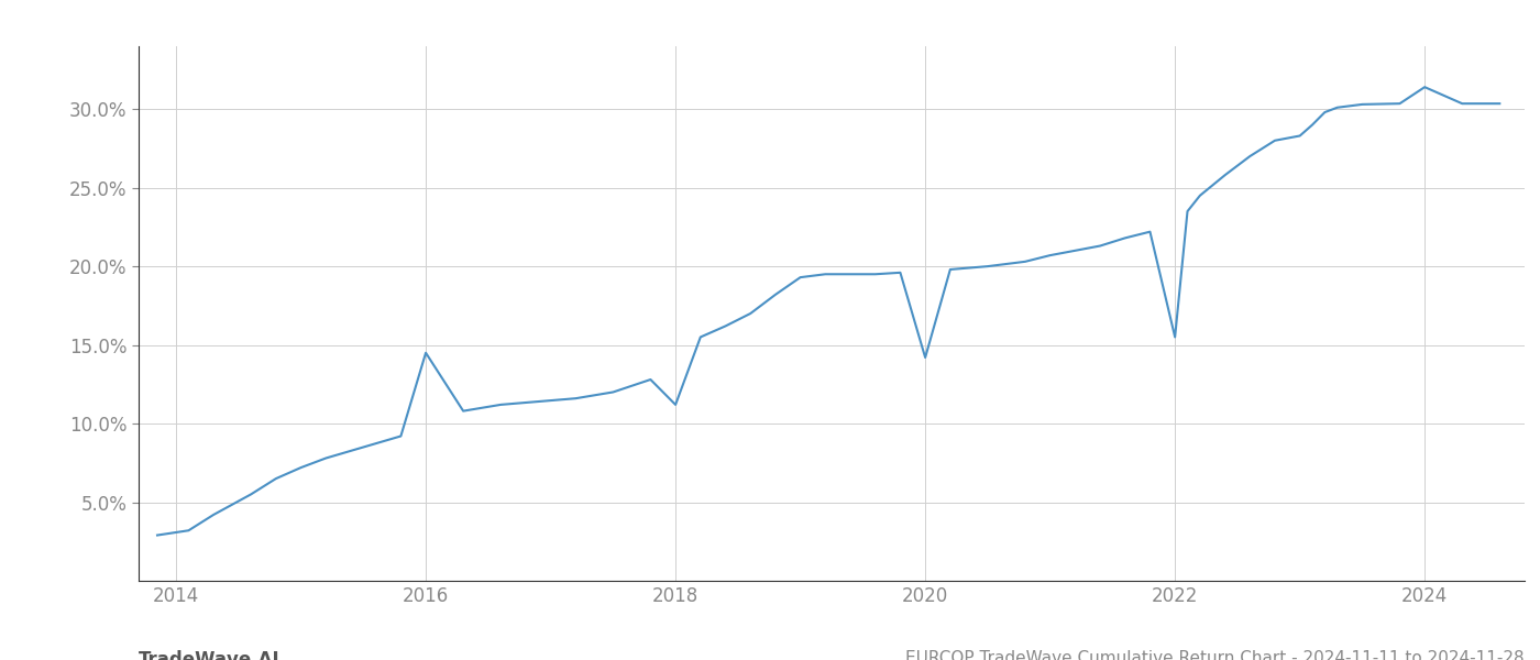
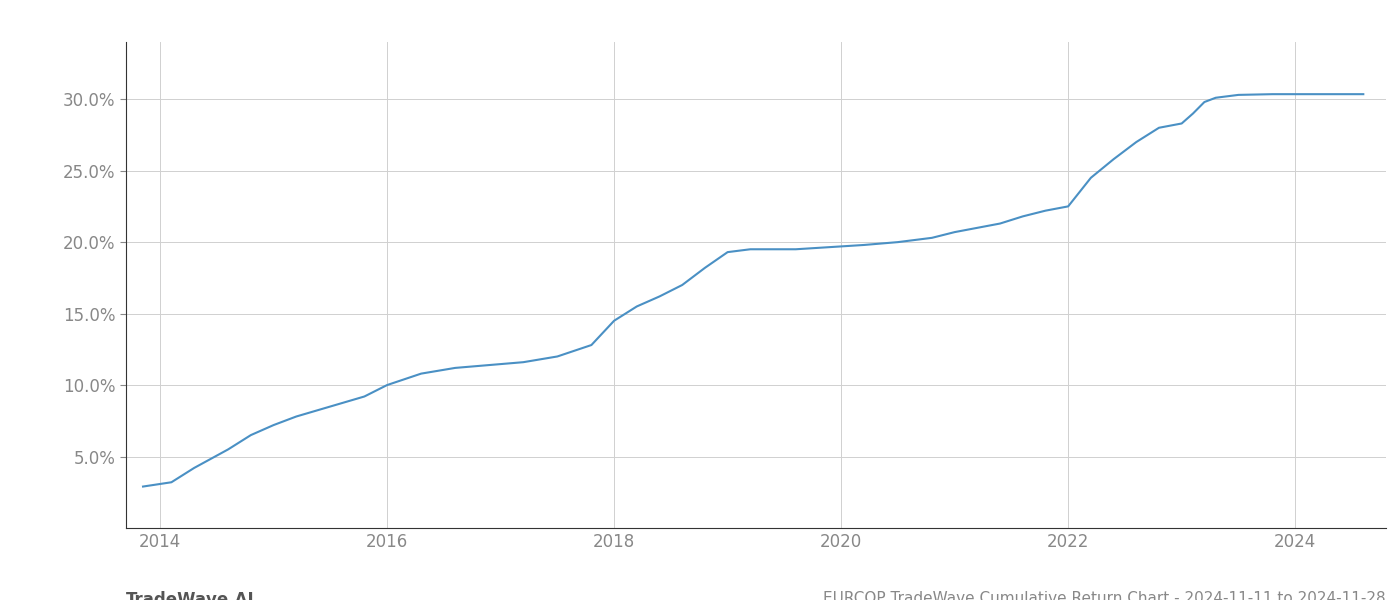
2016: 14.5% -> 10.0%
2018: 11.2% -> 14.5%
2020: 14.2% -> 19.7%
2022: 15.5% -> 22.5%
2024: 31.4% -> 30.4%
